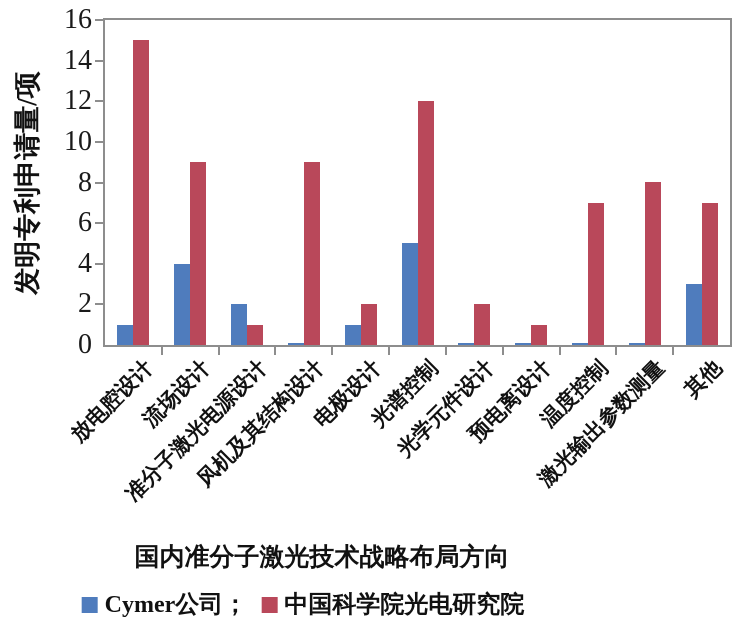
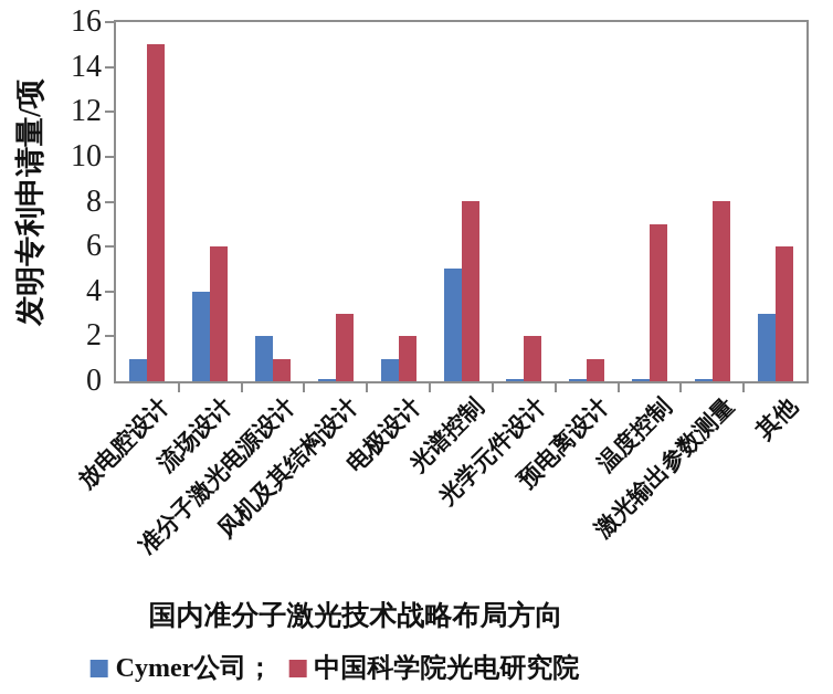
中国科学院光电研究院/流场设计: 9 -> 6
中国科学院光电研究院/风机及其结构设计: 9 -> 3
中国科学院光电研究院/光谱控制: 12 -> 8
中国科学院光电研究院/其他: 7 -> 6
